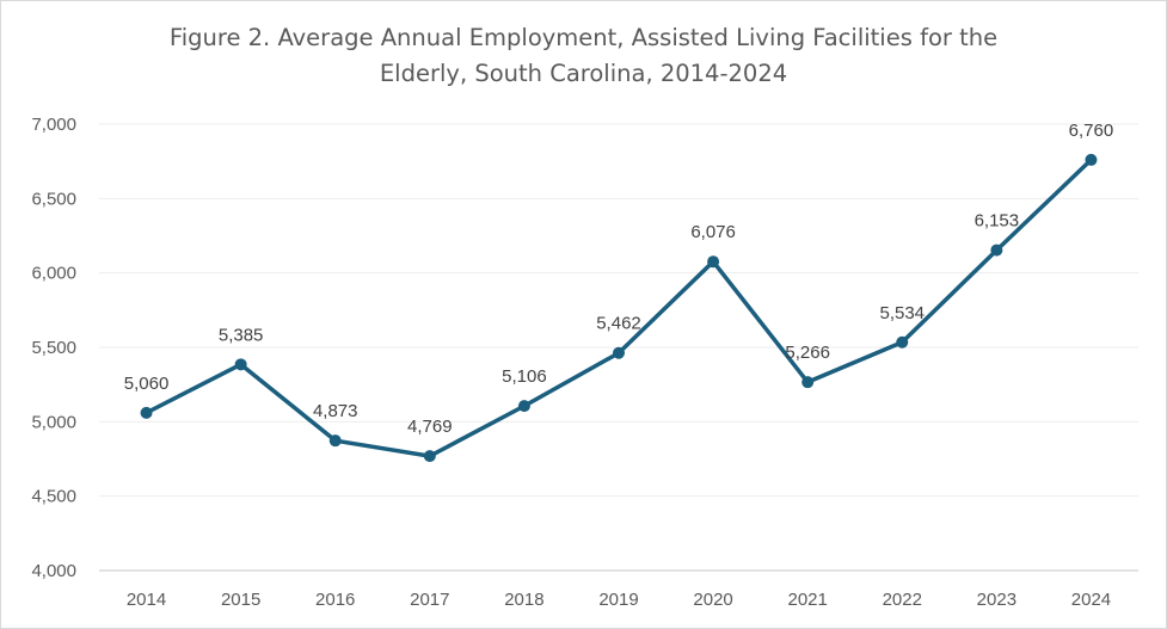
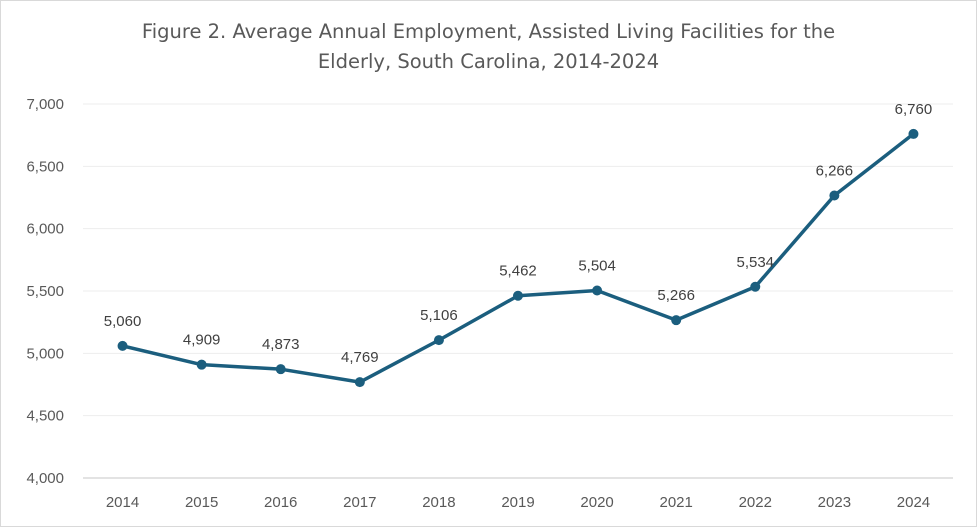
2015: 5,385 -> 4,909
2020: 6,076 -> 5,504
2023: 6,153 -> 6,266
